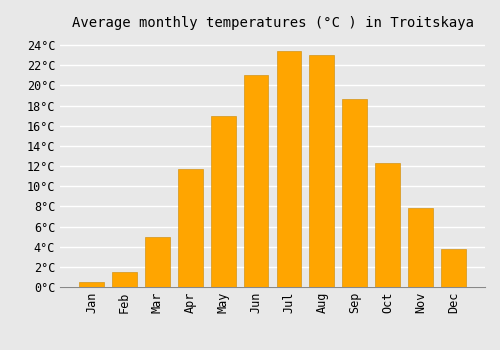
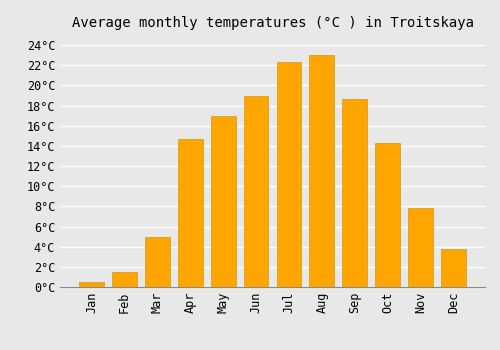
Apr: 11.7°C -> 14.7°C
Jun: 21.0°C -> 18.9°C
Jul: 23.4°C -> 22.3°C
Oct: 12.3°C -> 14.3°C
